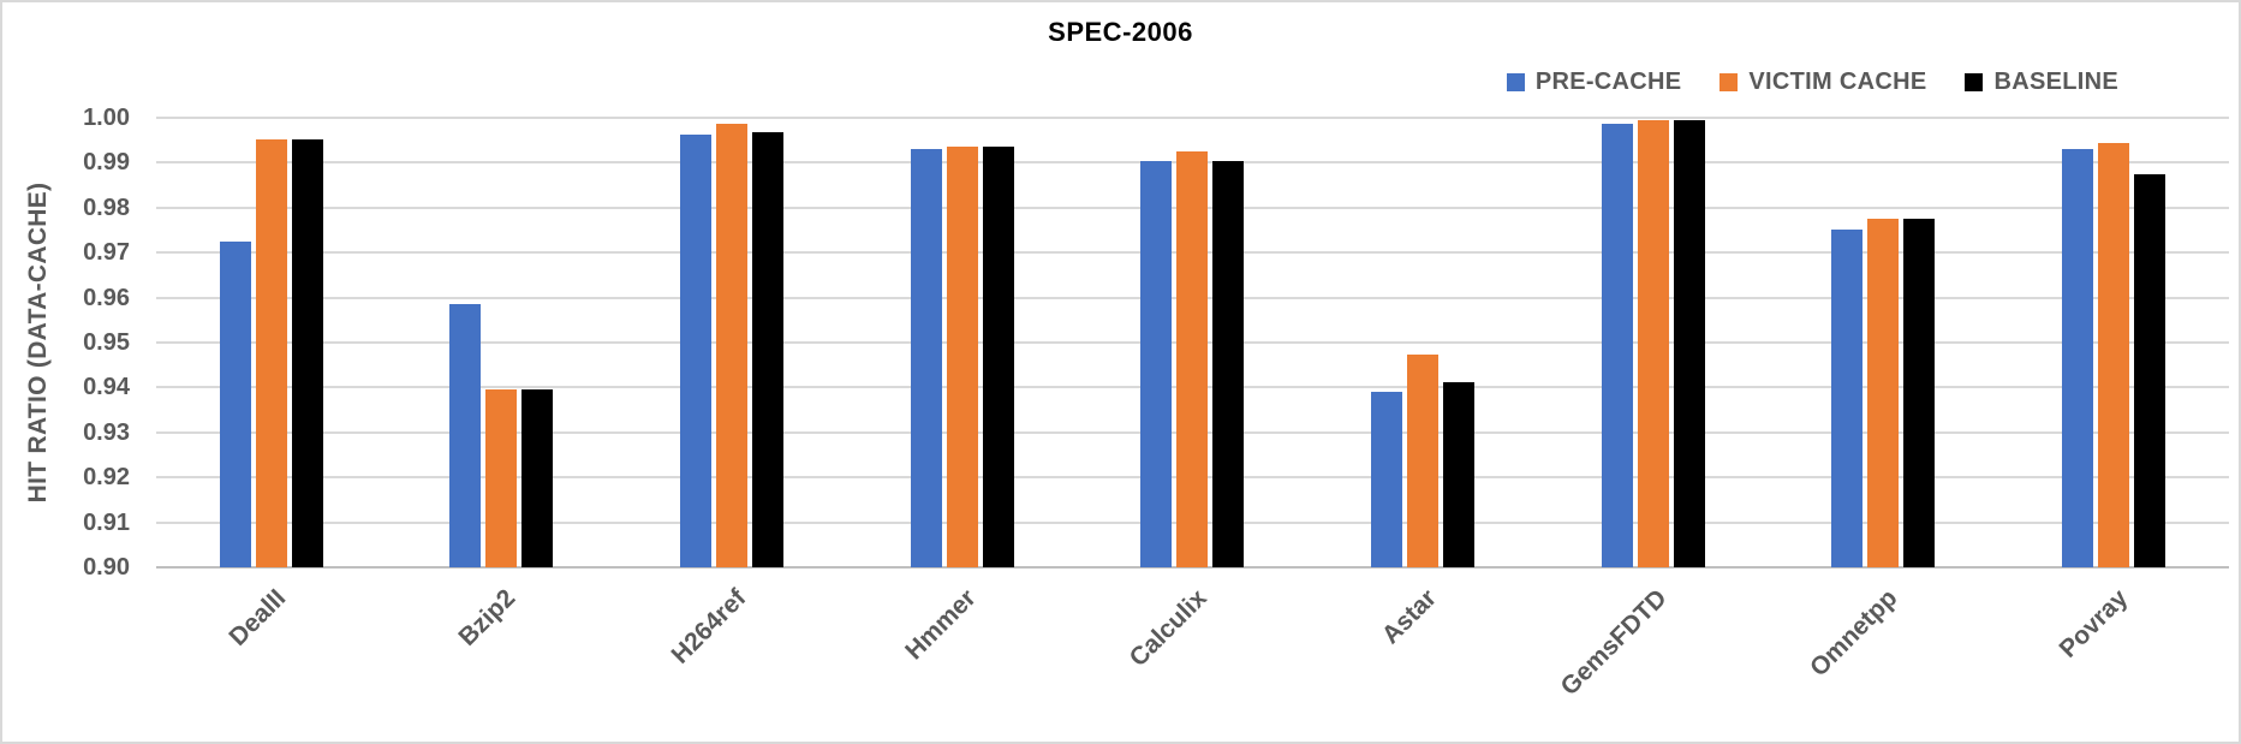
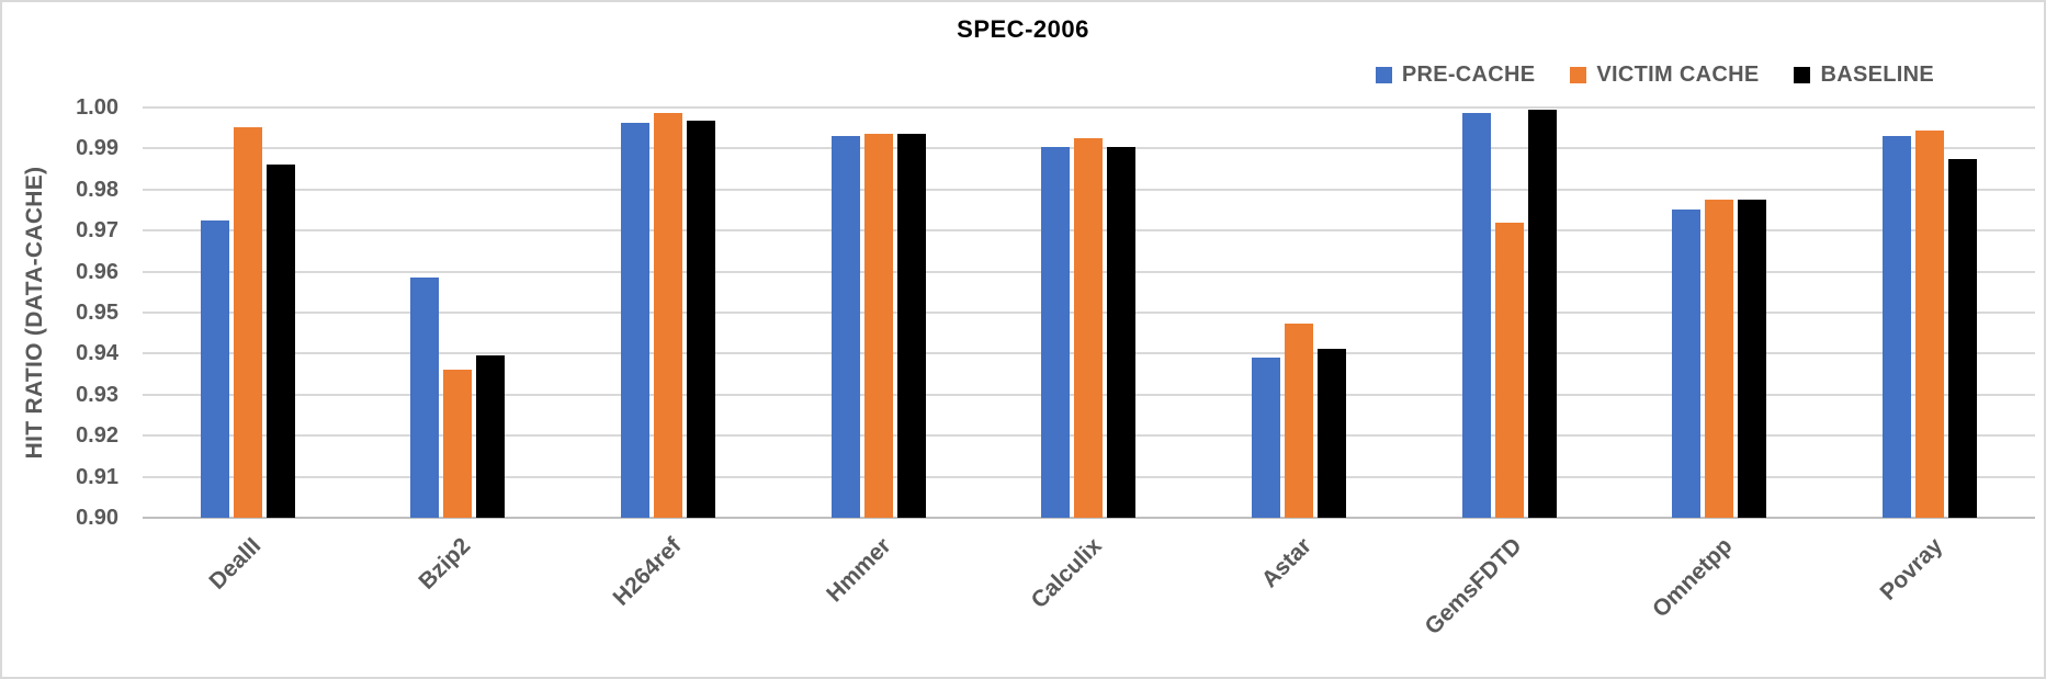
BASELINE/DealII: 0.995 -> 0.986
VICTIM CACHE/Bzip2: 0.940 -> 0.936
VICTIM CACHE/GemsFDTD: 1.000 -> 0.972
